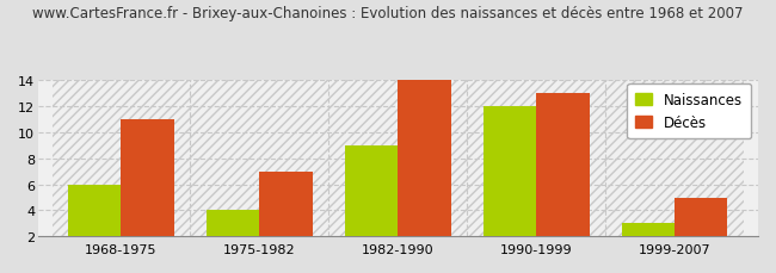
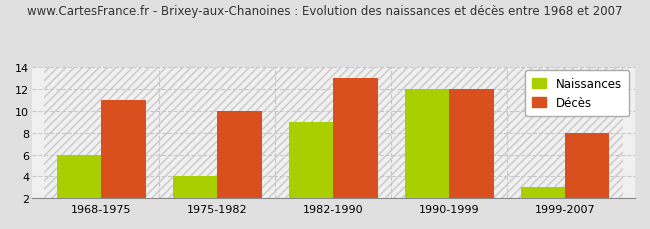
Décès/1975-1982: 7 -> 10
Décès/1982-1990: 14 -> 13
Décès/1990-1999: 13 -> 12
Décès/1999-2007: 5 -> 8
